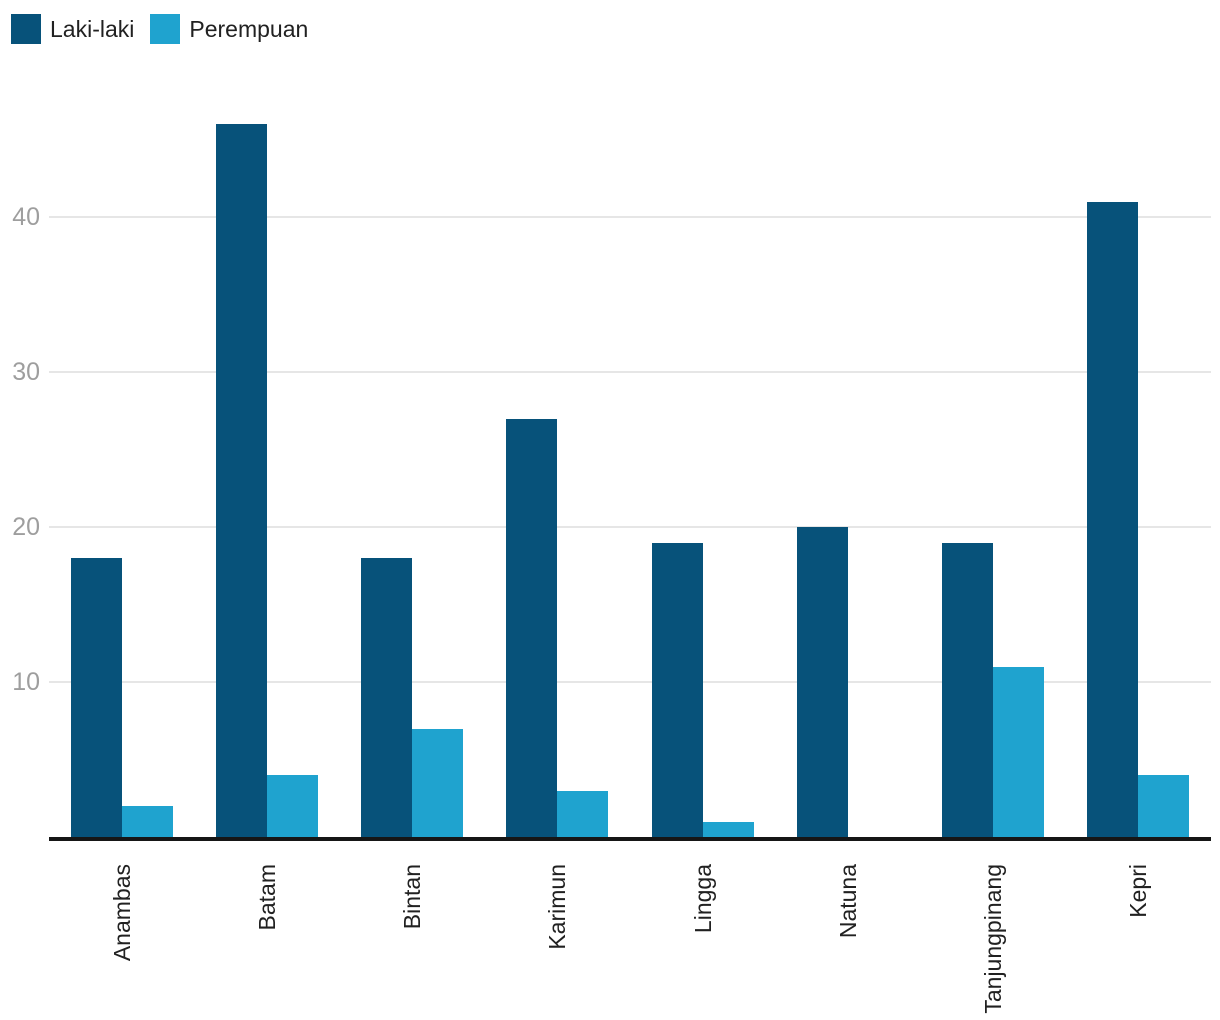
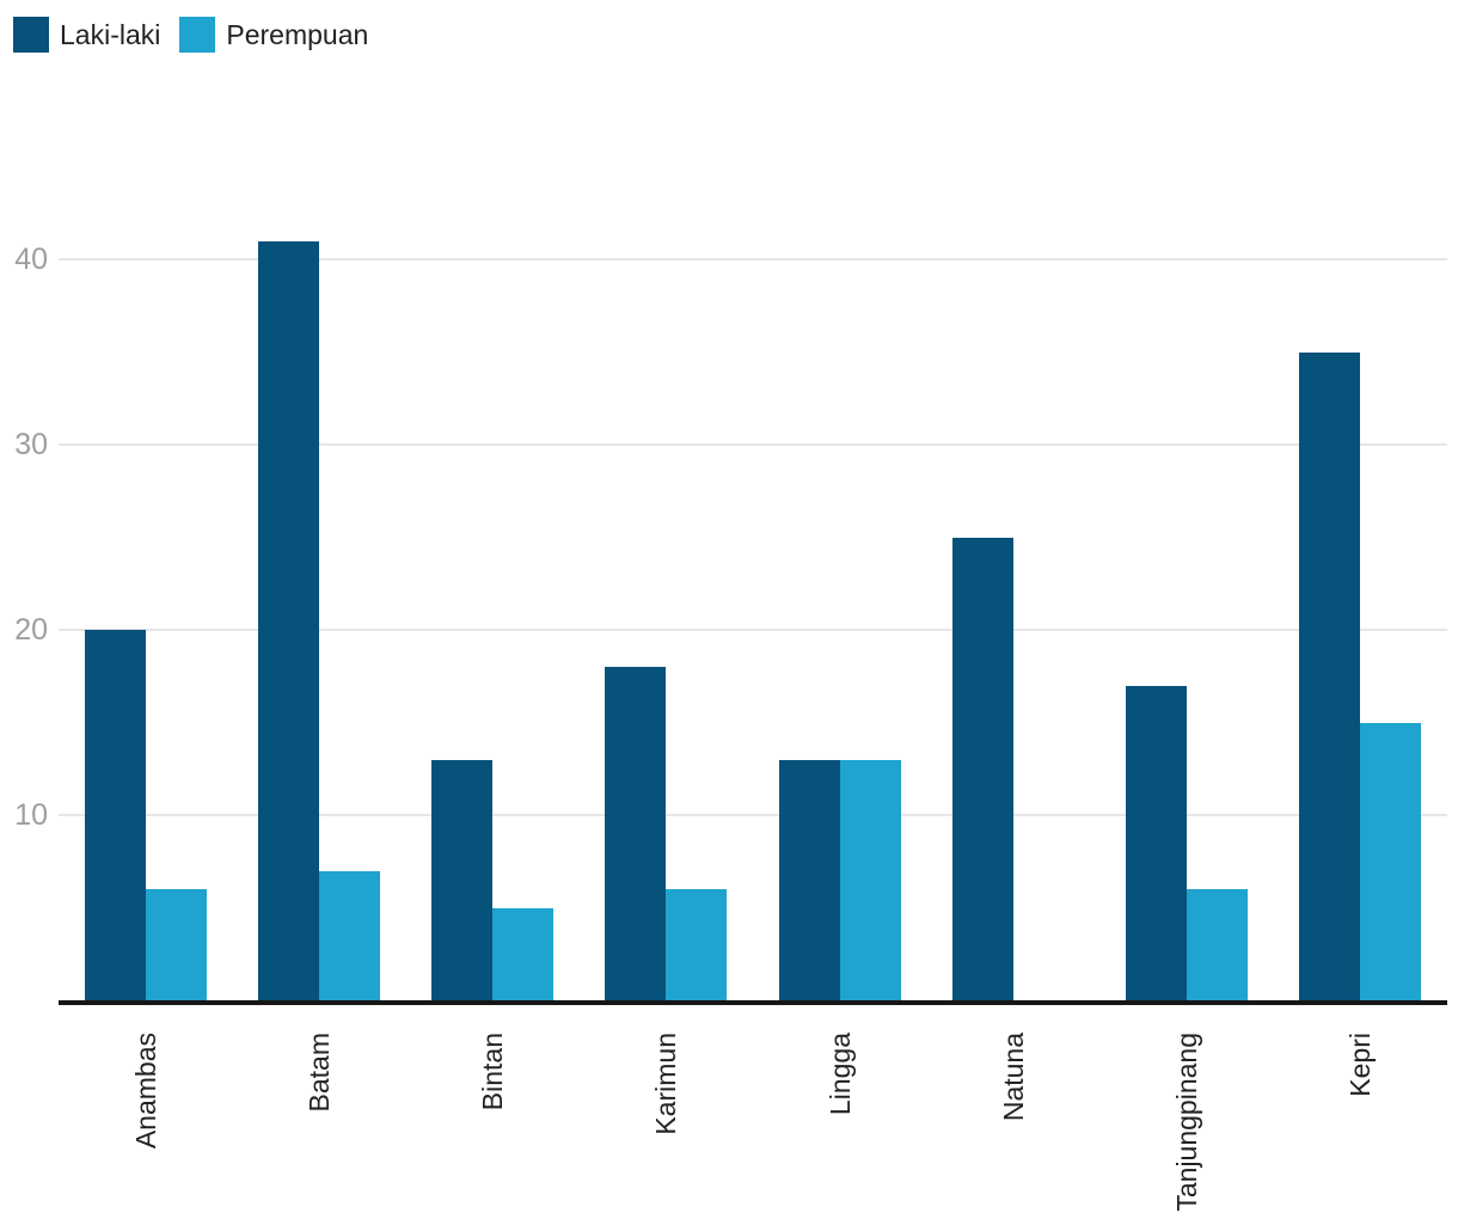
Laki-laki/Anambas: 18 -> 20
Perempuan/Anambas: 2 -> 6
Laki-laki/Batam: 46 -> 41
Perempuan/Batam: 4 -> 7
Laki-laki/Bintan: 18 -> 13
Perempuan/Bintan: 7 -> 5
Laki-laki/Karimun: 27 -> 18
Perempuan/Karimun: 3 -> 6
Laki-laki/Lingga: 19 -> 13
Perempuan/Lingga: 1 -> 13
Laki-laki/Natuna: 20 -> 25
Laki-laki/Tanjungpinang: 19 -> 17
Perempuan/Tanjungpinang: 11 -> 6
Laki-laki/Kepri: 41 -> 35
Perempuan/Kepri: 4 -> 15
